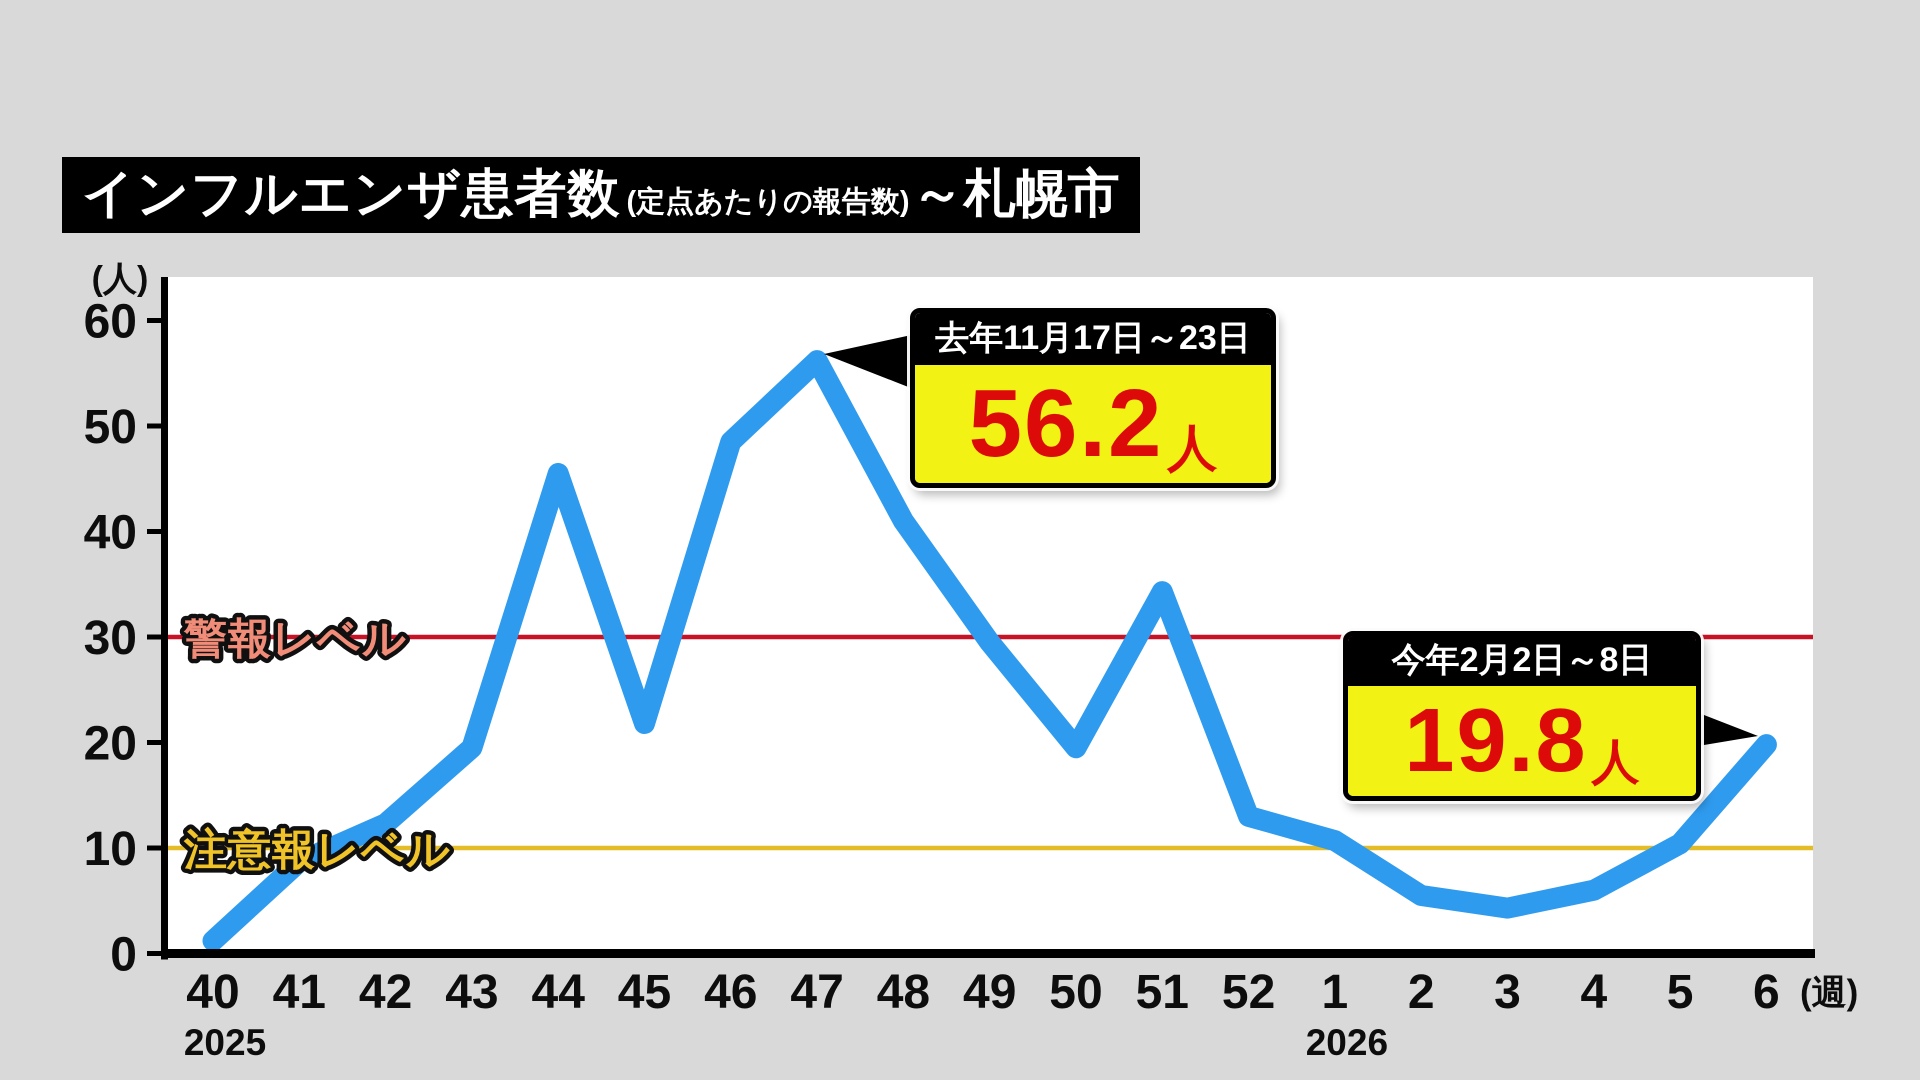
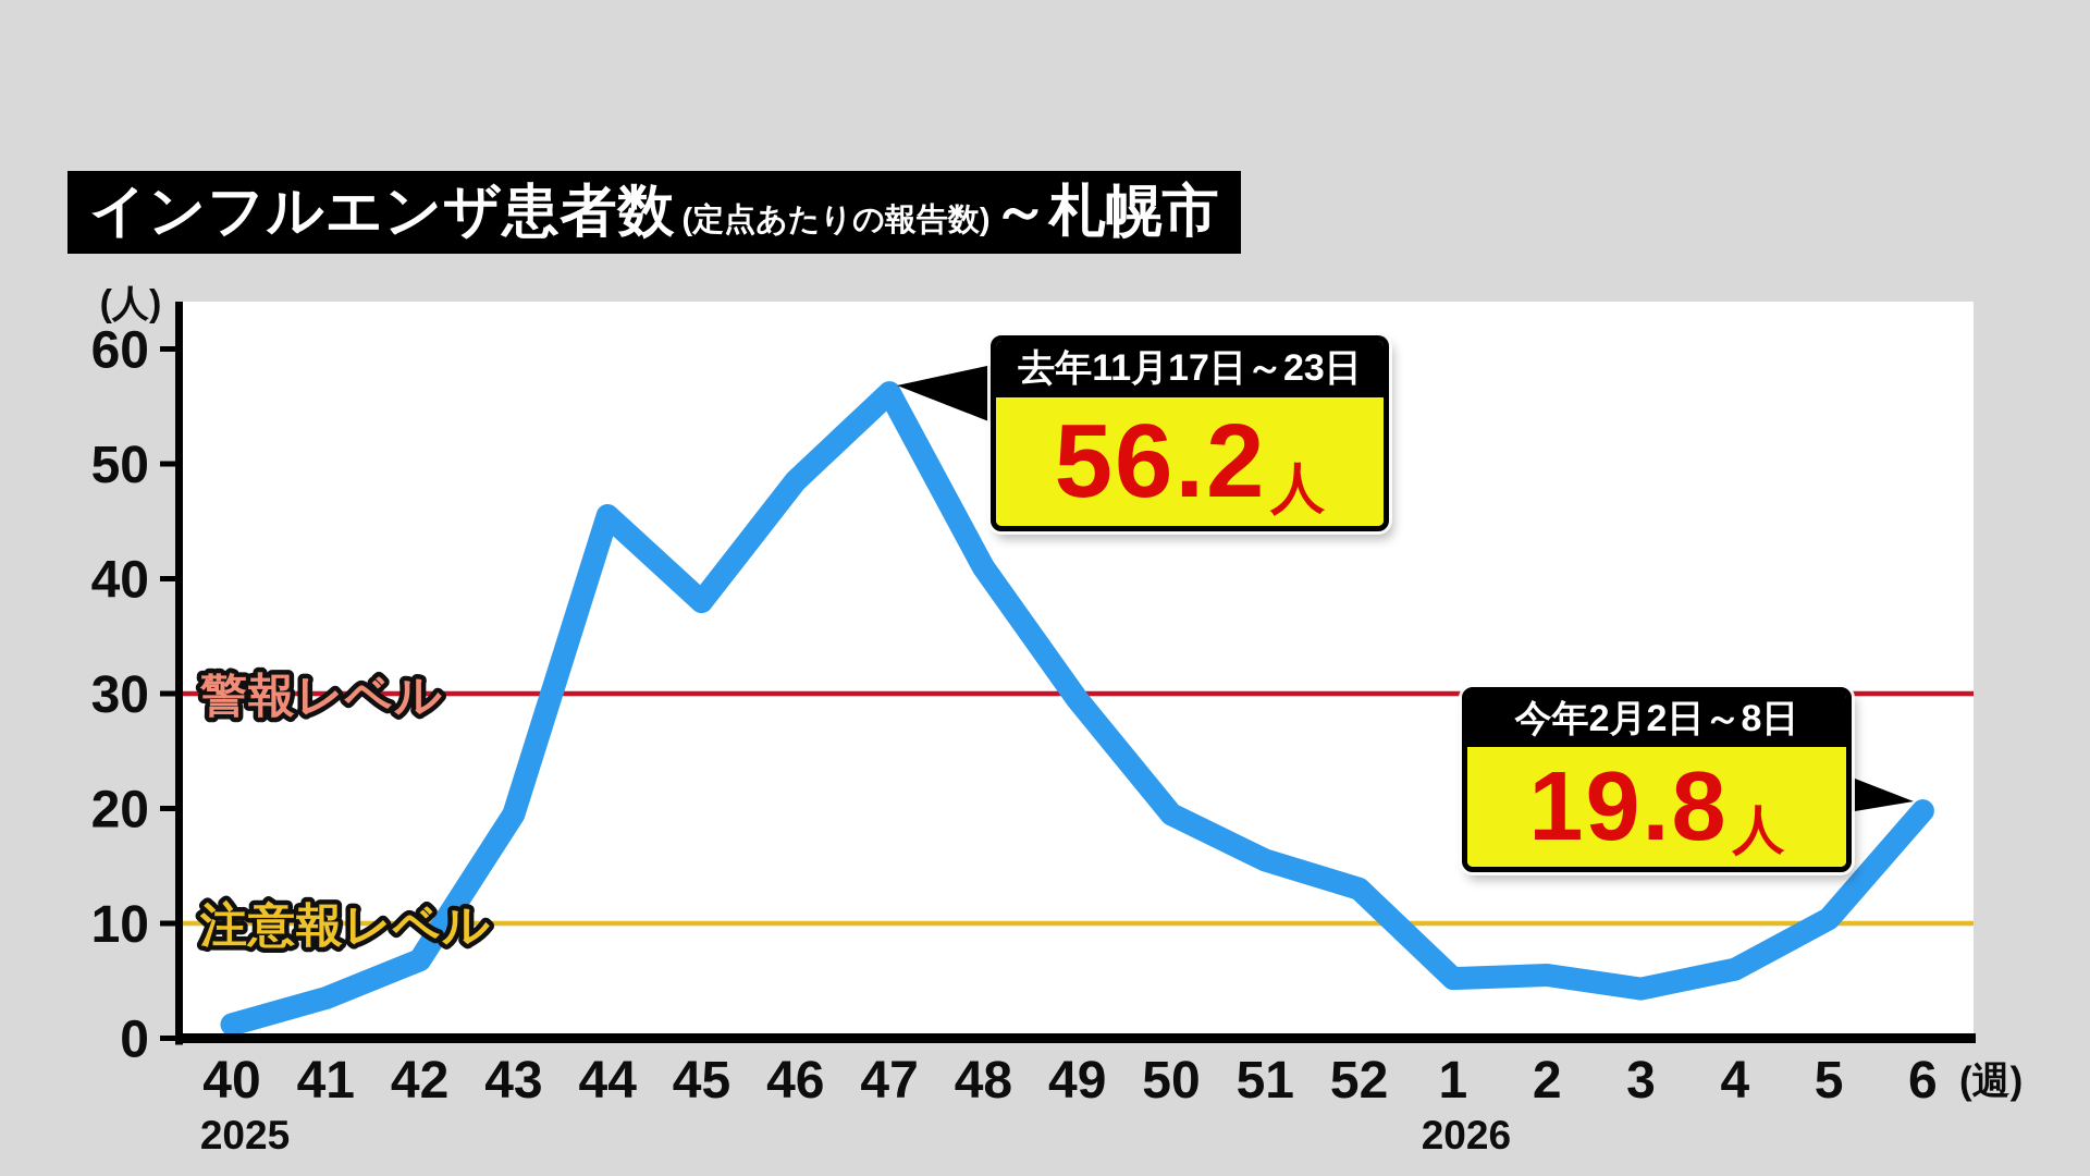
41: 8.7 -> 3.5
42: 12.3 -> 6.8
45: 21.8 -> 38.0
51: 34.3 -> 15.5
1: 10.7 -> 5.2
